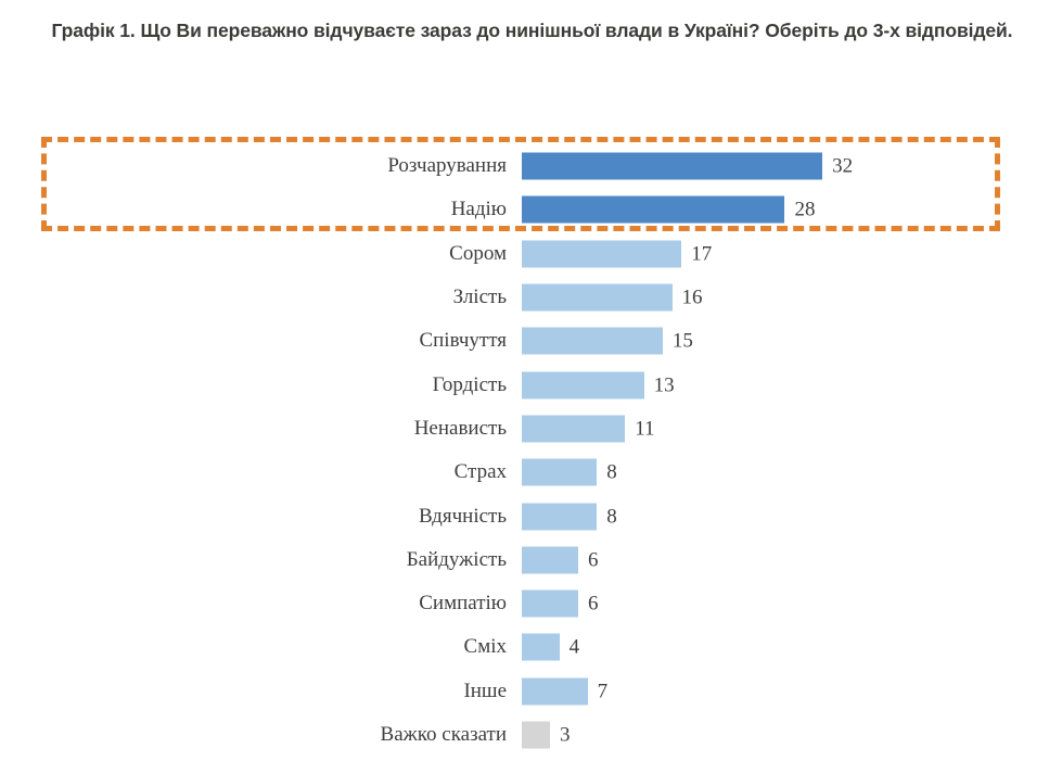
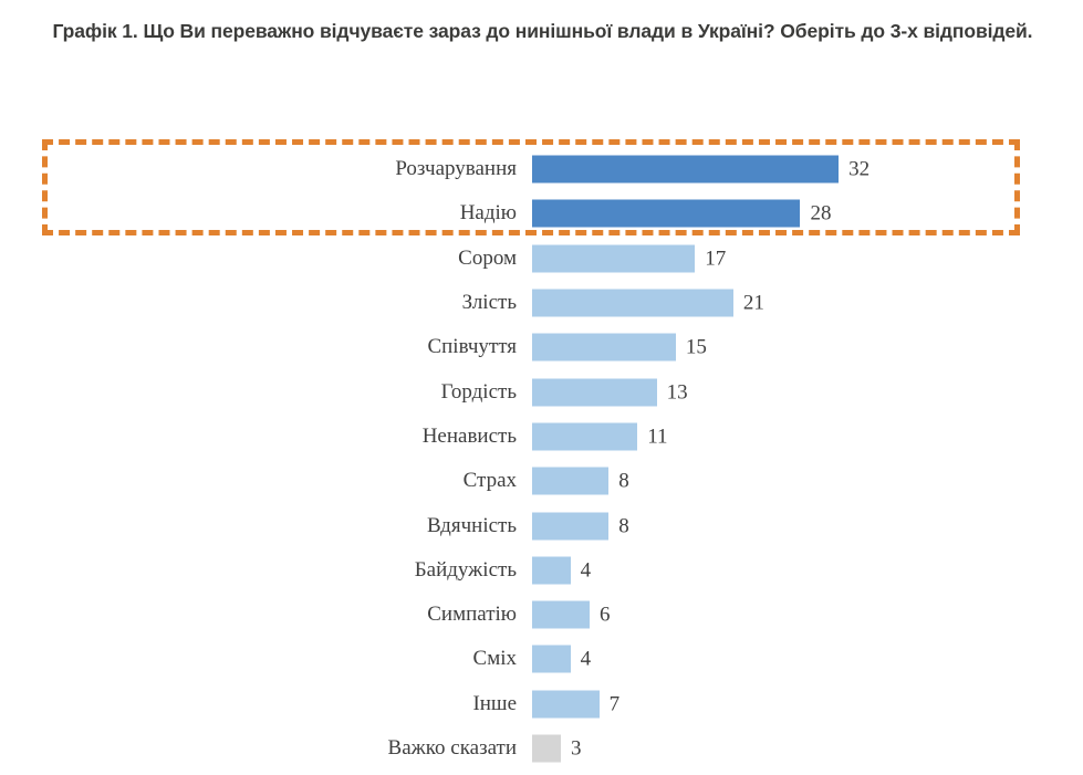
Злість: 16 -> 21
Байдужість: 6 -> 4
